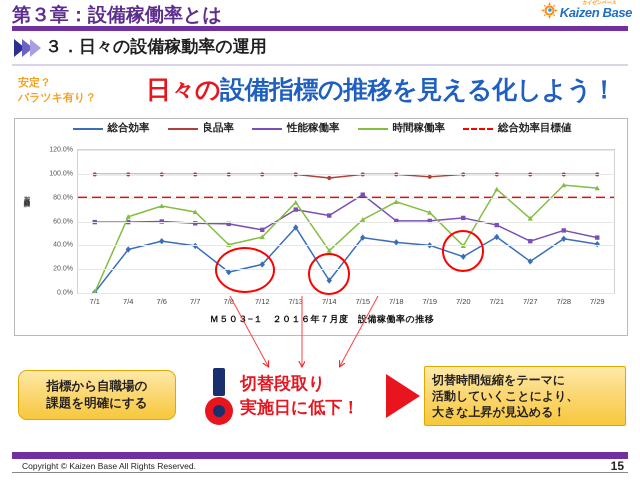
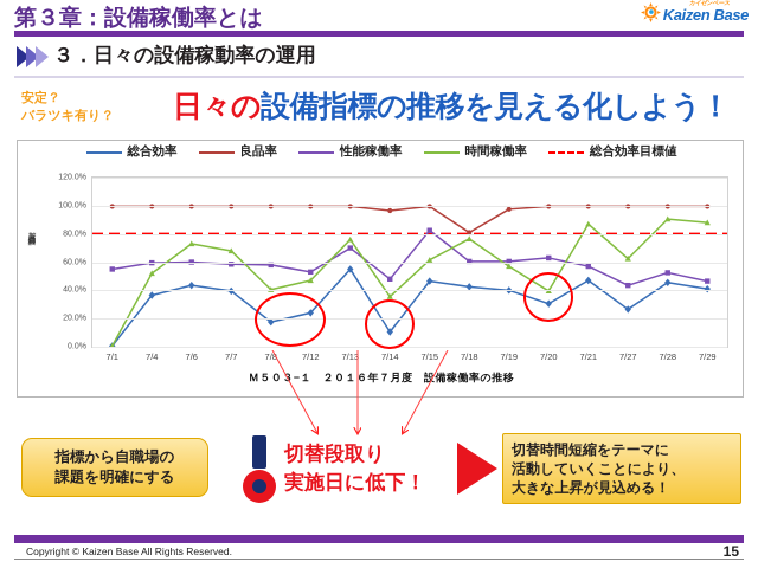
性能稼働率/7/1: 60% -> 55%
時間稼働率/7/4: 64% -> 52%
性能稼働率/7/14: 65% -> 48%
良品率/7/18: 100% -> 81%
時間稼働率/7/19: 68% -> 57%
